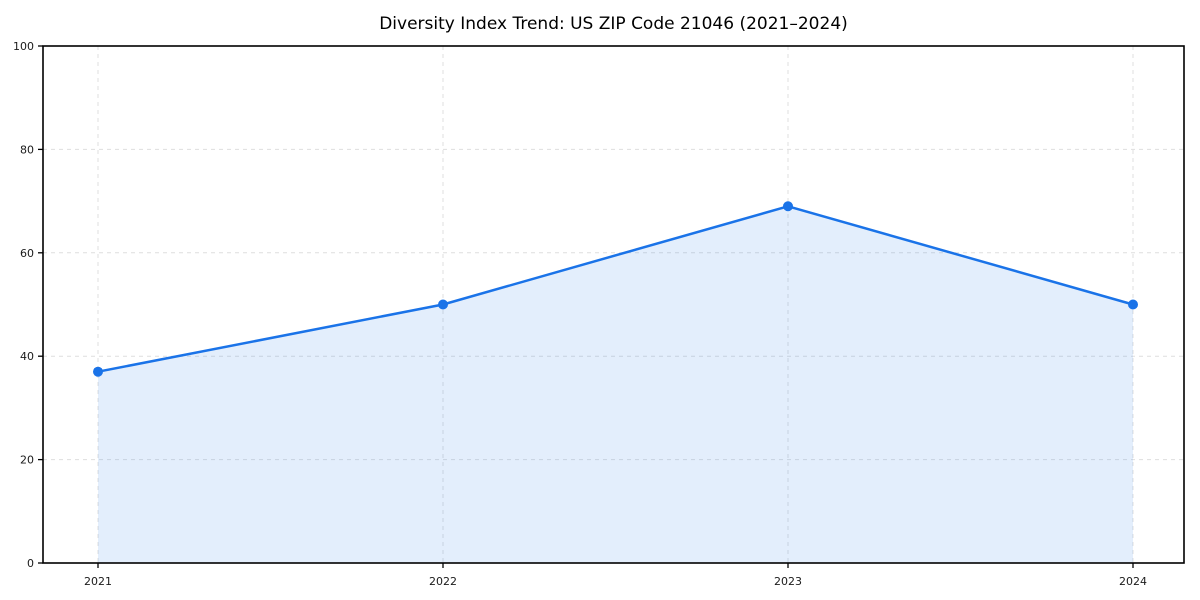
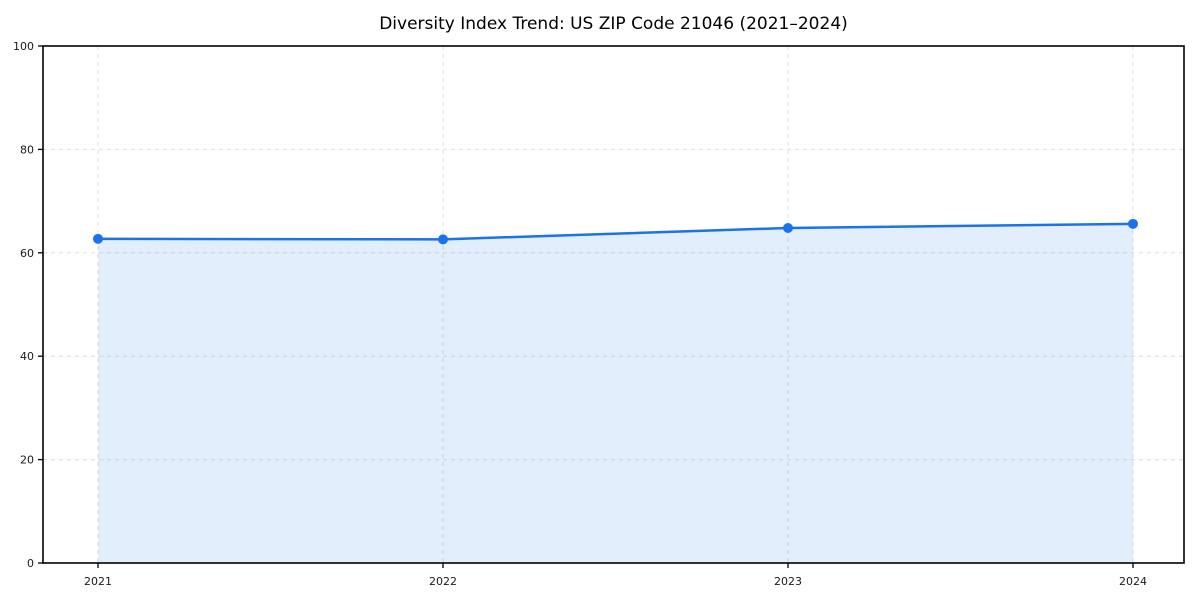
2021: 37 -> 63
2022: 50 -> 63
2023: 69 -> 65
2024: 50 -> 66
